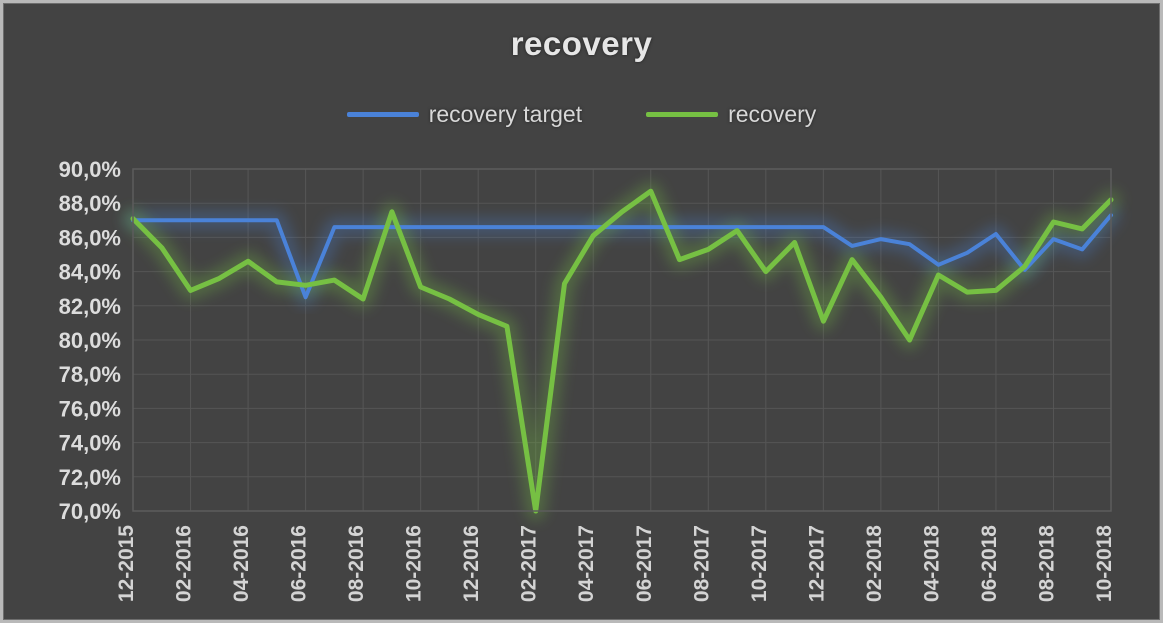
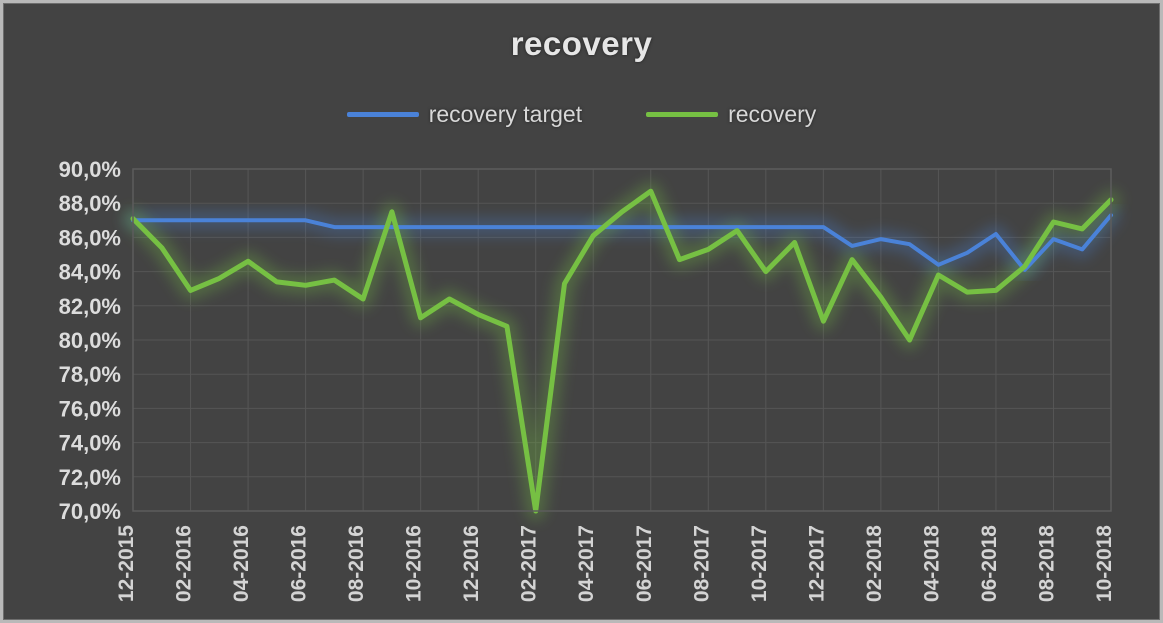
recovery target/06-2016: 82,5% -> 87,0%
recovery/10-2016: 83,1% -> 81,3%
